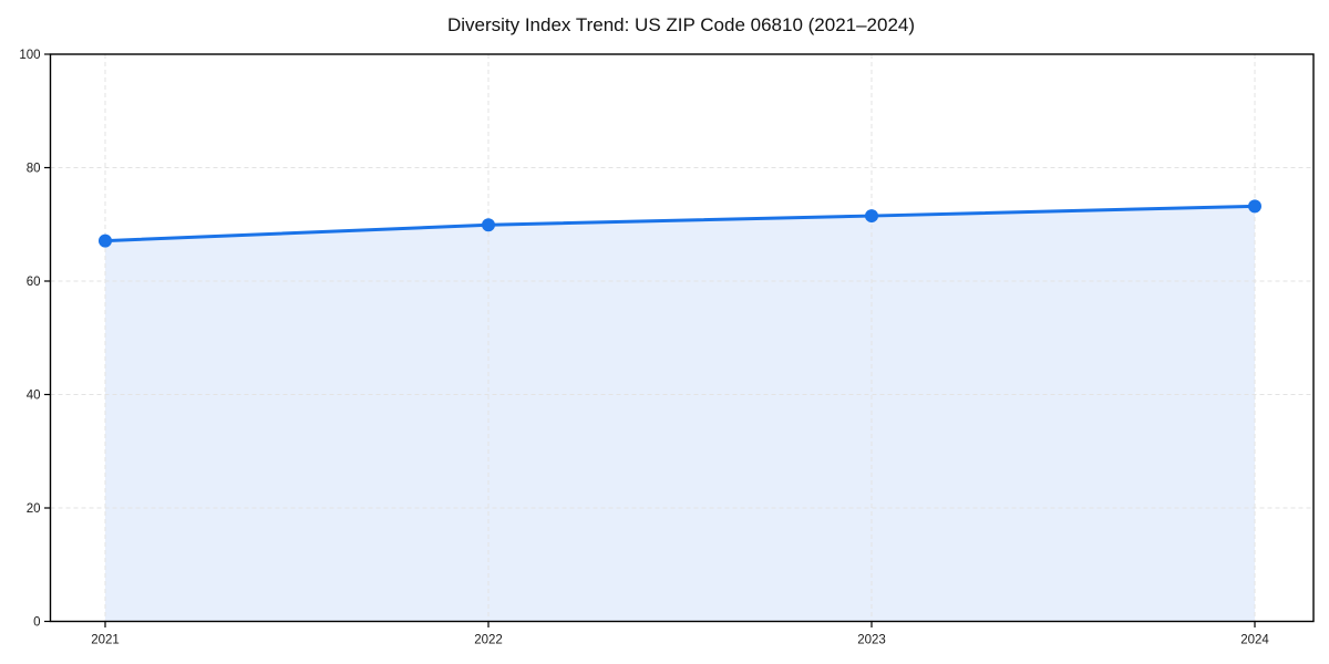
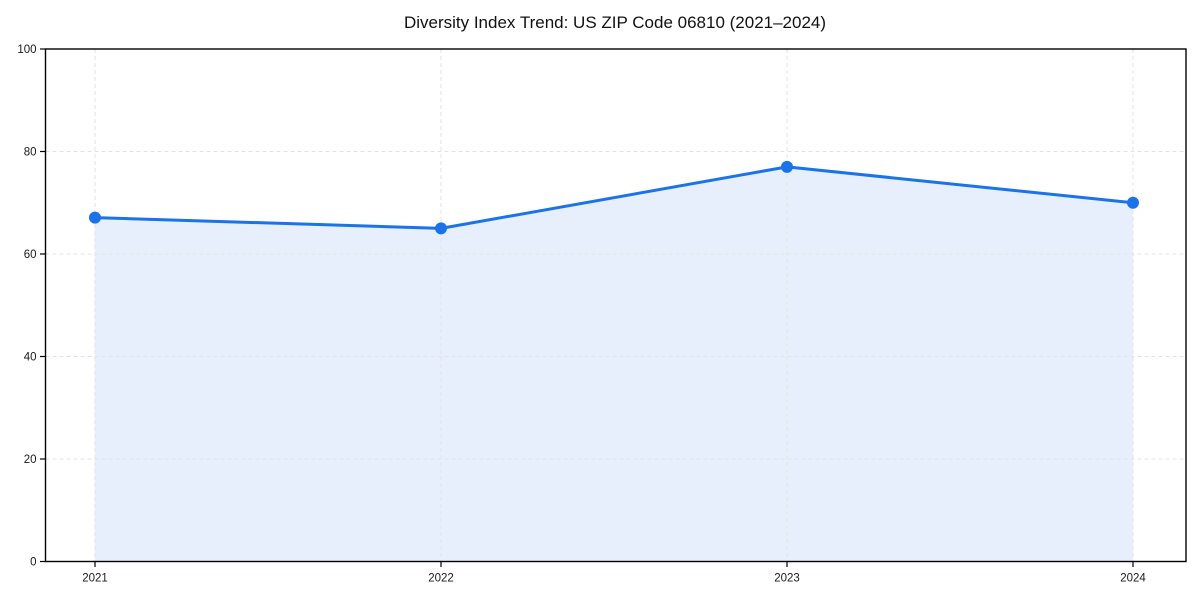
2022: 70 -> 65
2023: 72 -> 77
2024: 73 -> 70
